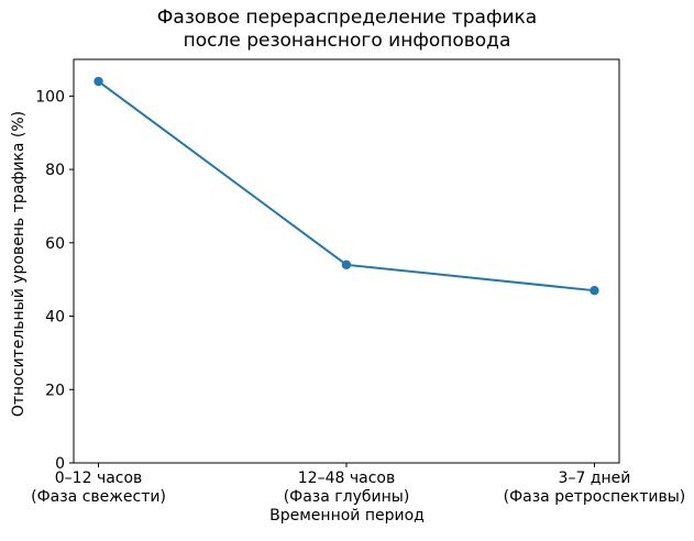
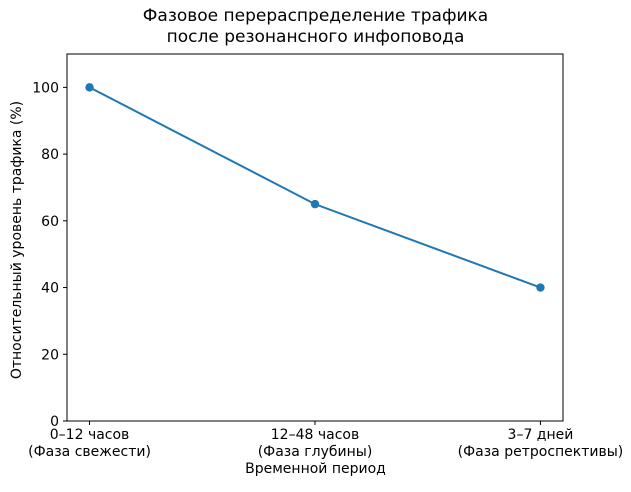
0–12 часов (Фаза свежести): 104 -> 100
12–48 часов (Фаза глубины): 54 -> 65
3–7 дней (Фаза ретроспективы): 47 -> 40
